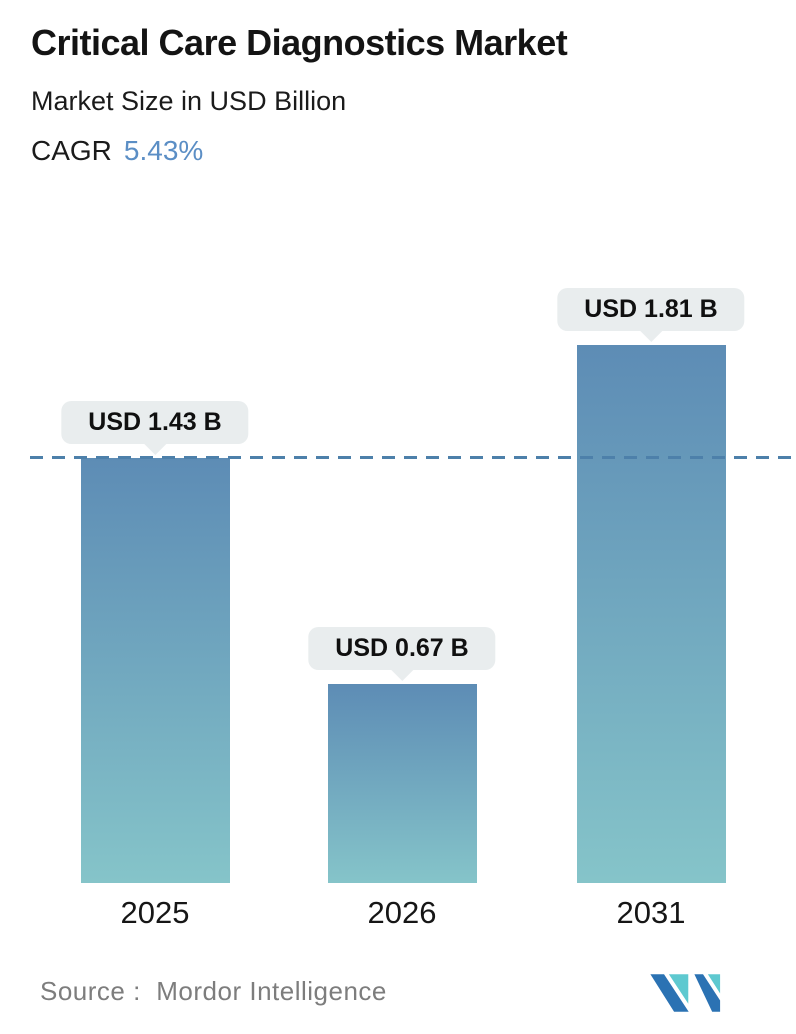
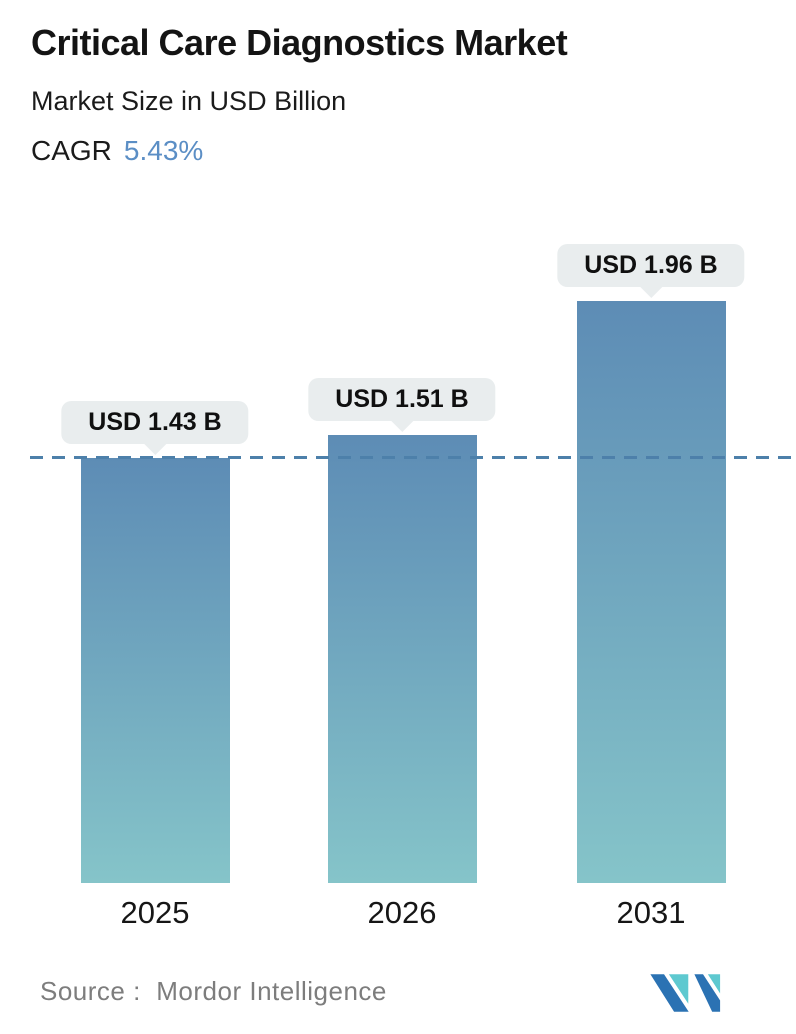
2026: 0.67 -> 1.51
2031: 1.81 -> 1.96
